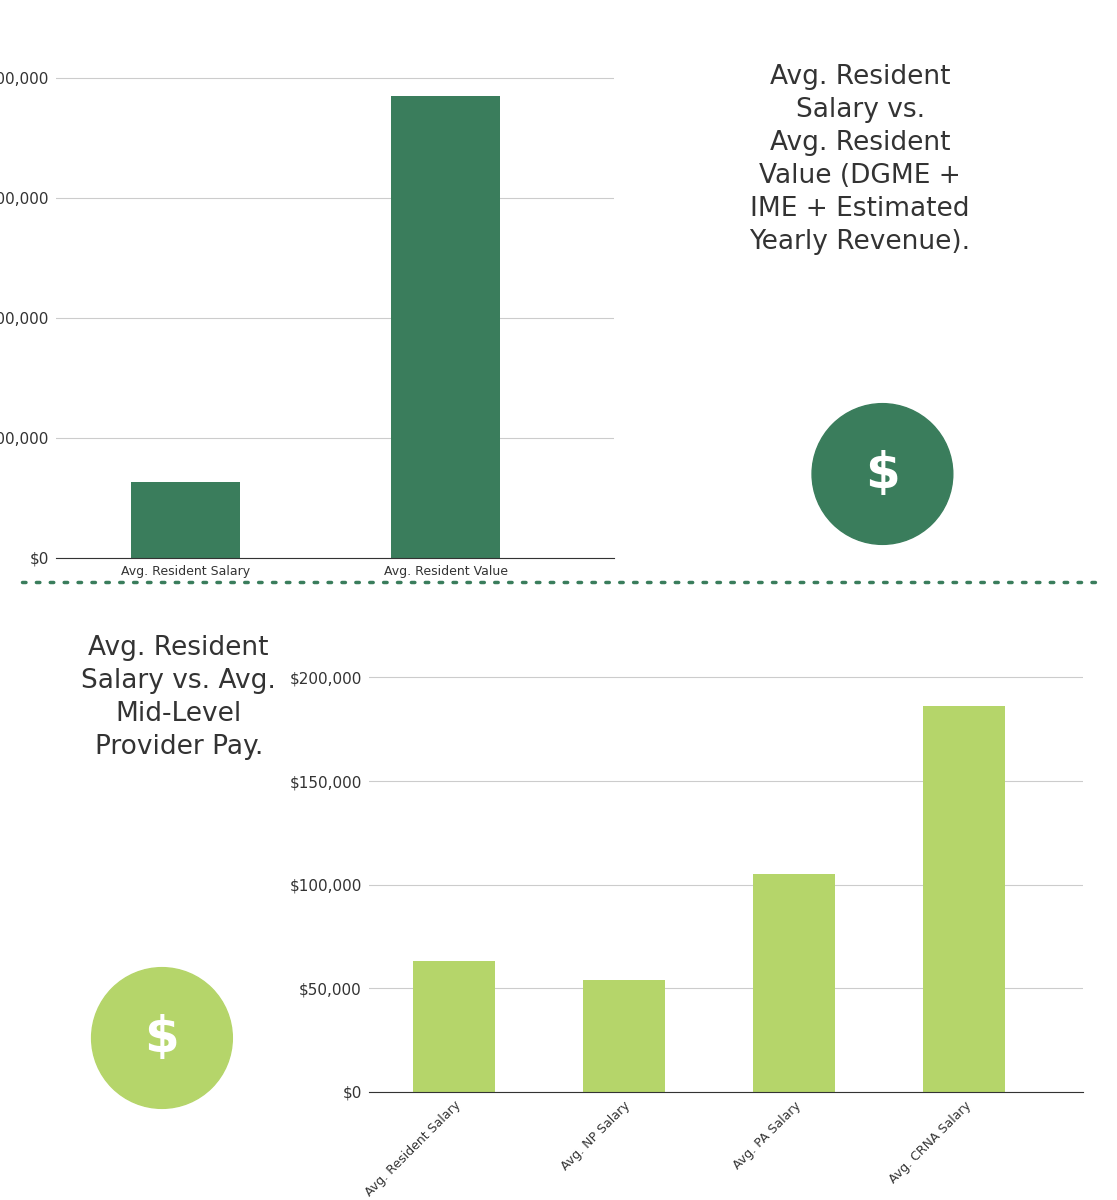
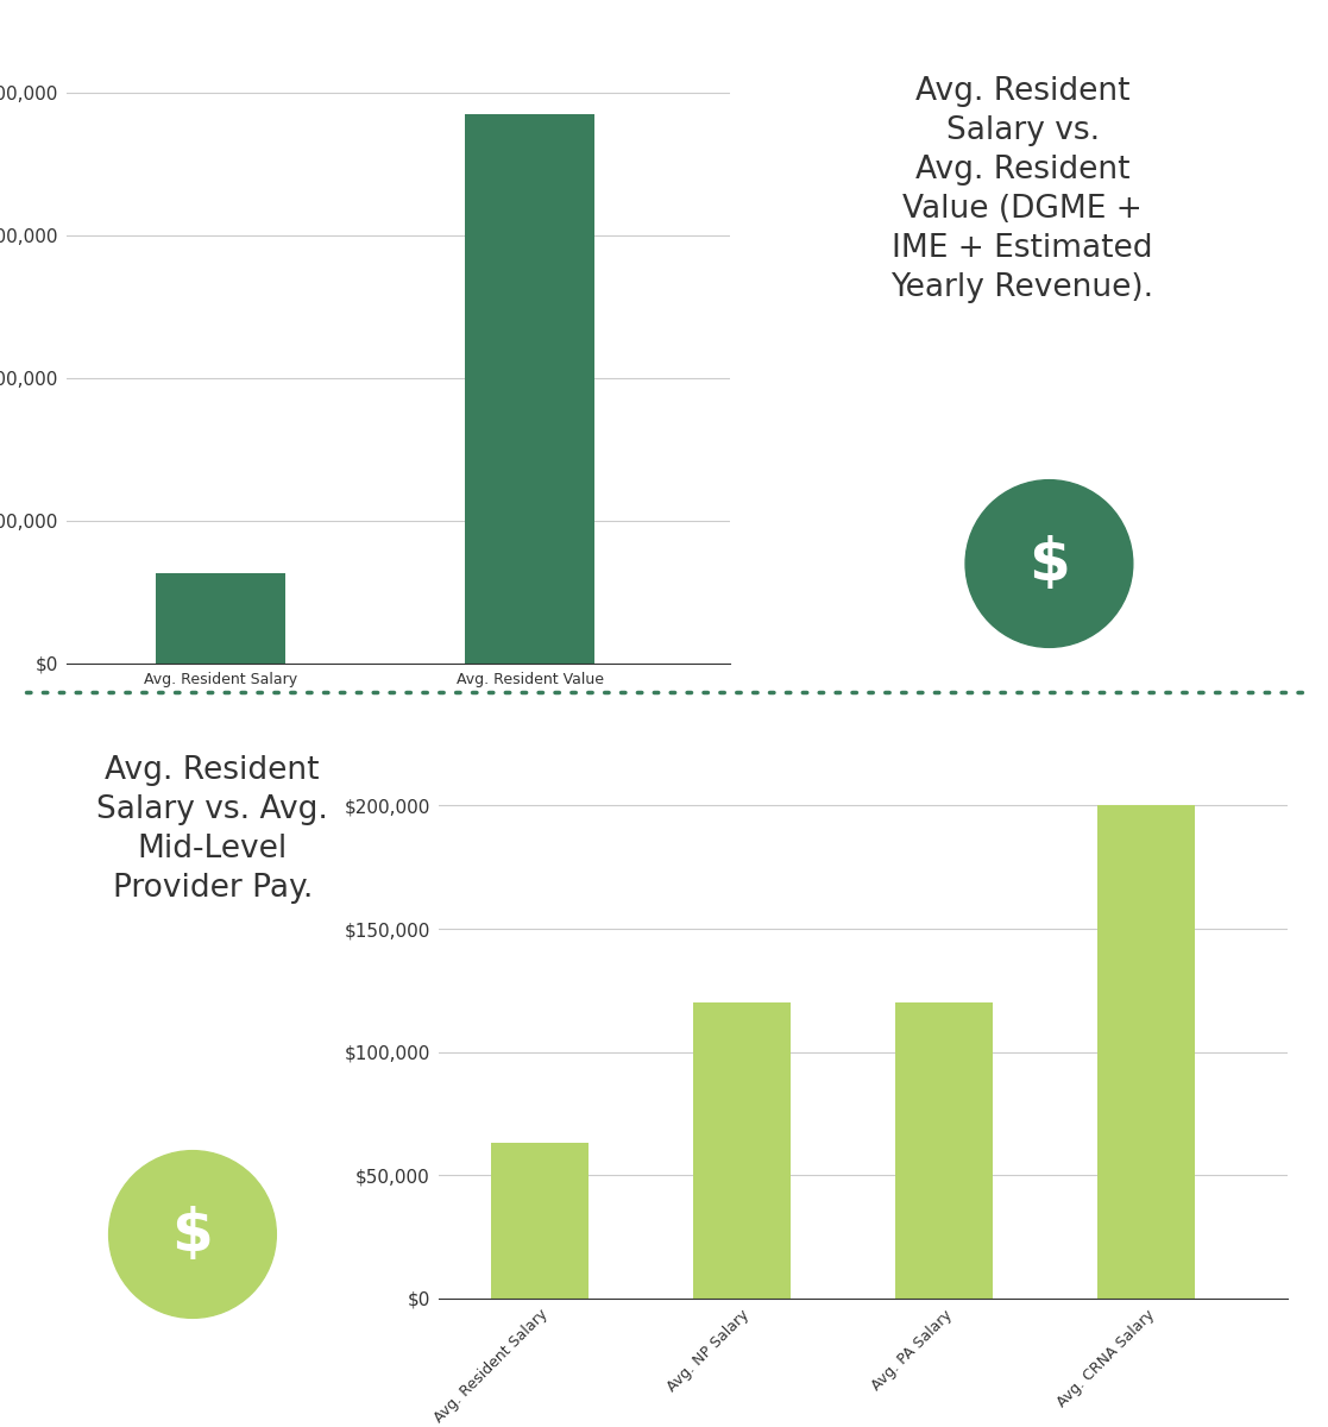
Avg. NP Salary: $54,000 -> $120,000
Avg. PA Salary: $105,000 -> $120,000
Avg. CRNA Salary: $186,000 -> $200,000
